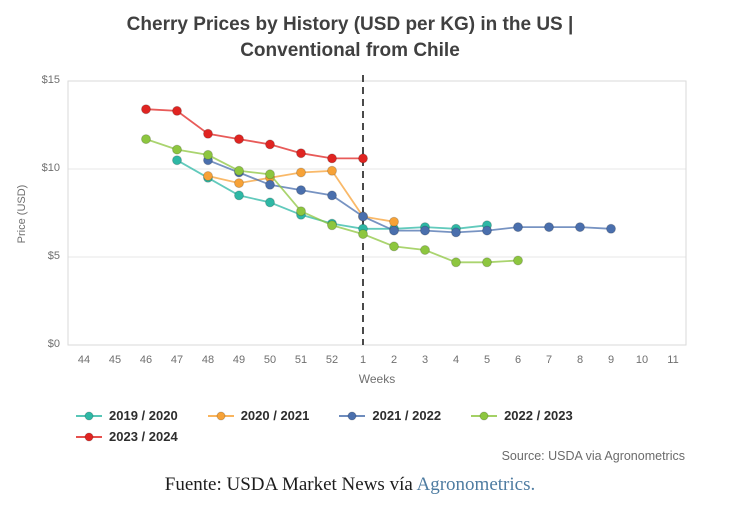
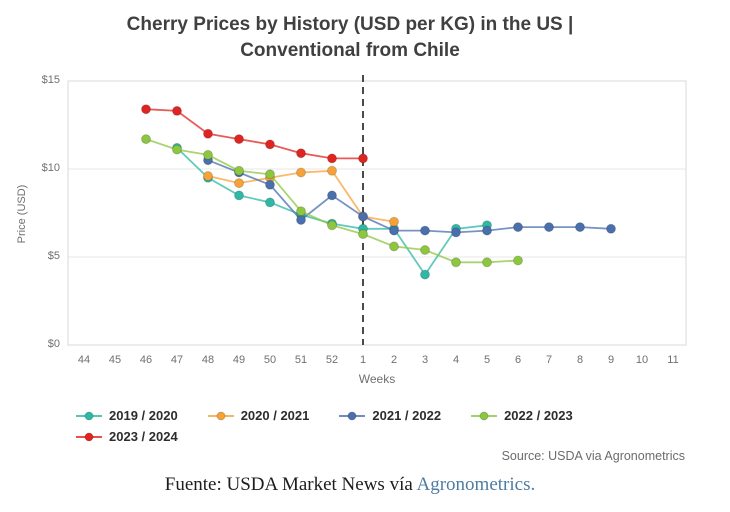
2019 / 2020/47: $10.5 -> $11.2
2021 / 2022/51: $8.8 -> $7.1
2019 / 2020/3: $6.7 -> $4.0
